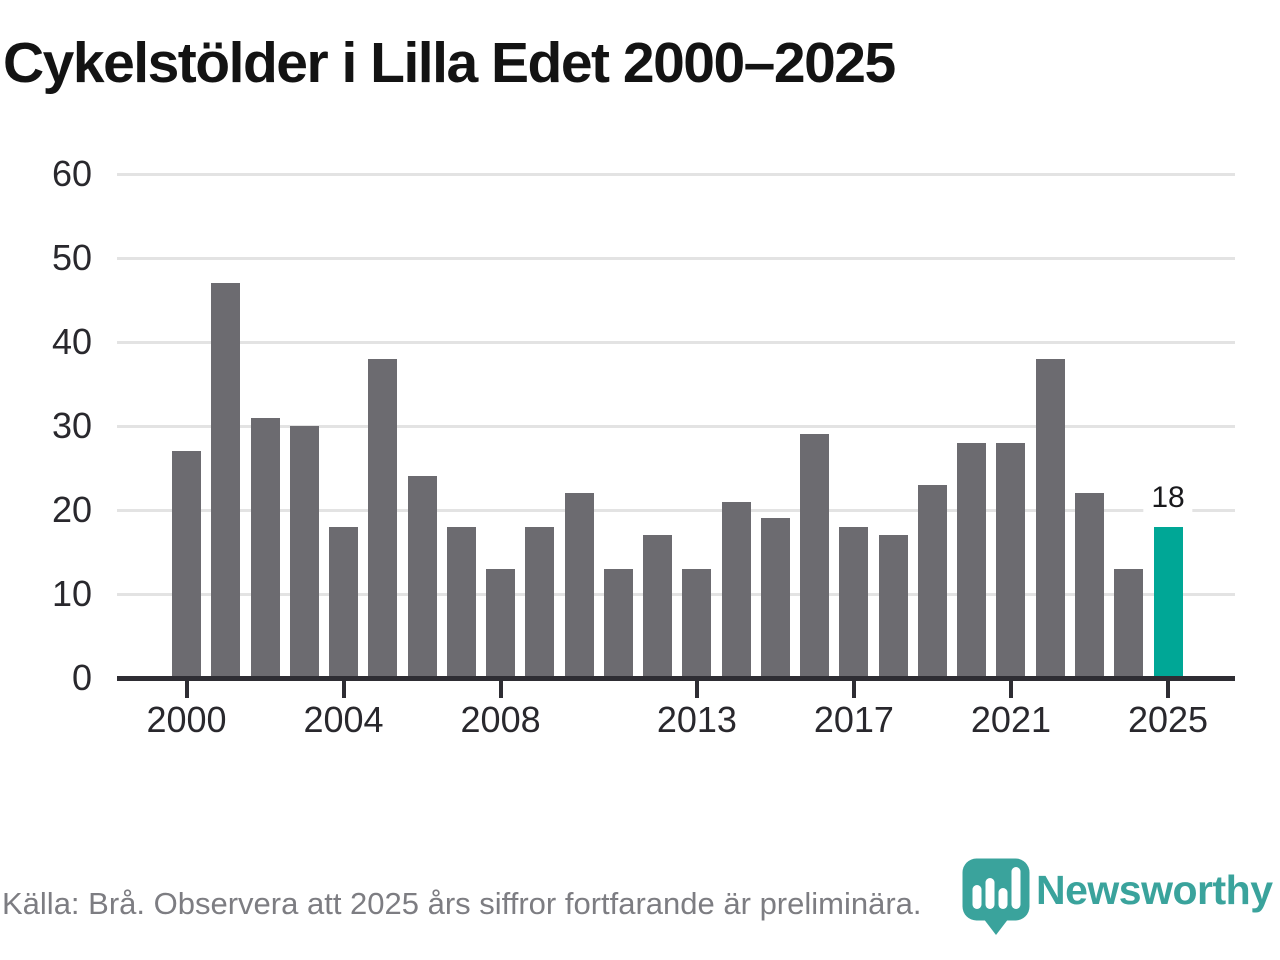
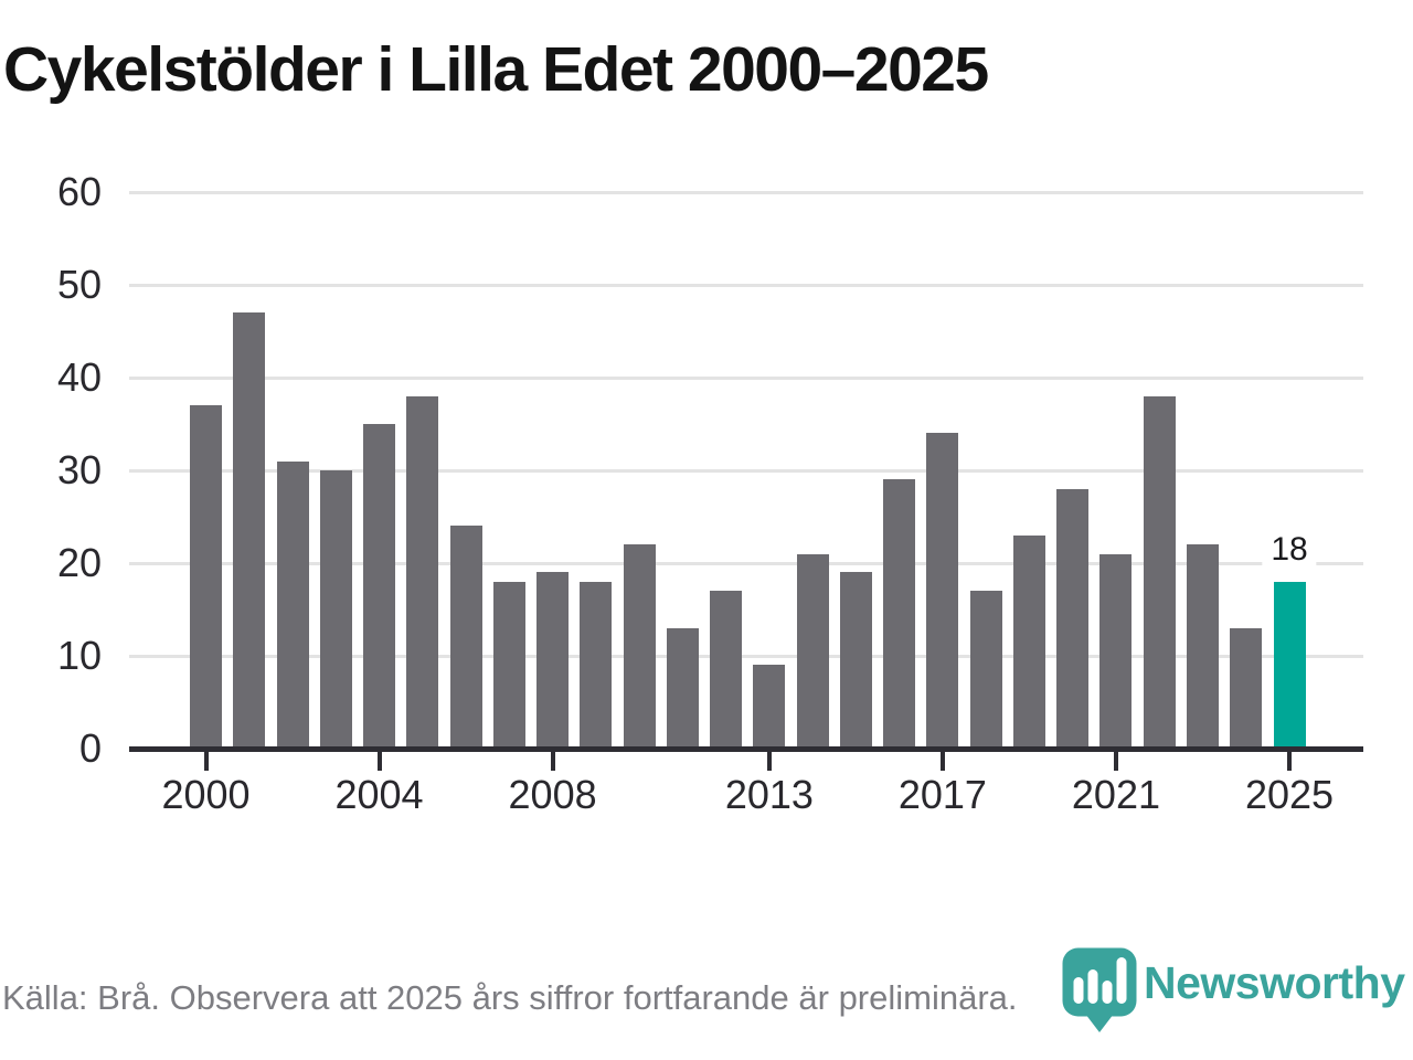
2000: 27 -> 37
2004: 18 -> 35
2008: 13 -> 19
2013: 13 -> 9
2017: 18 -> 34
2021: 28 -> 21
